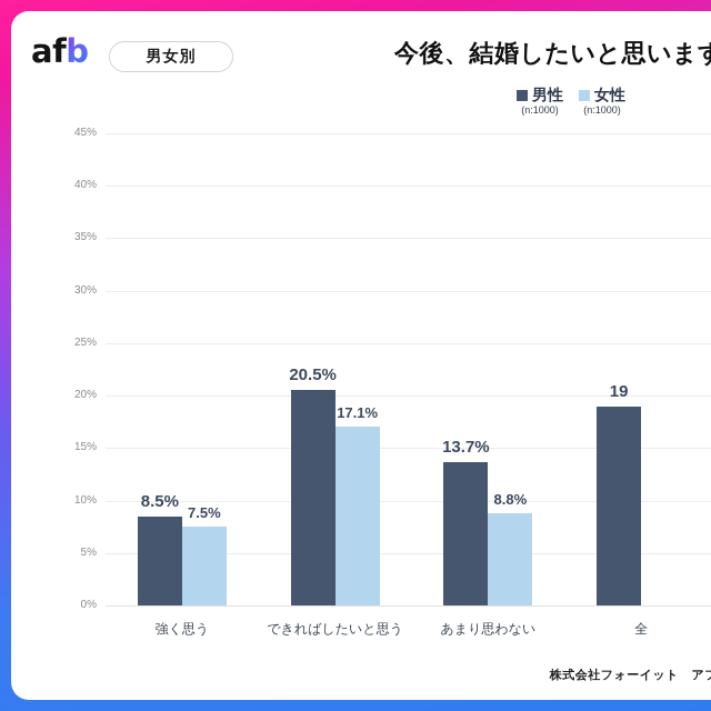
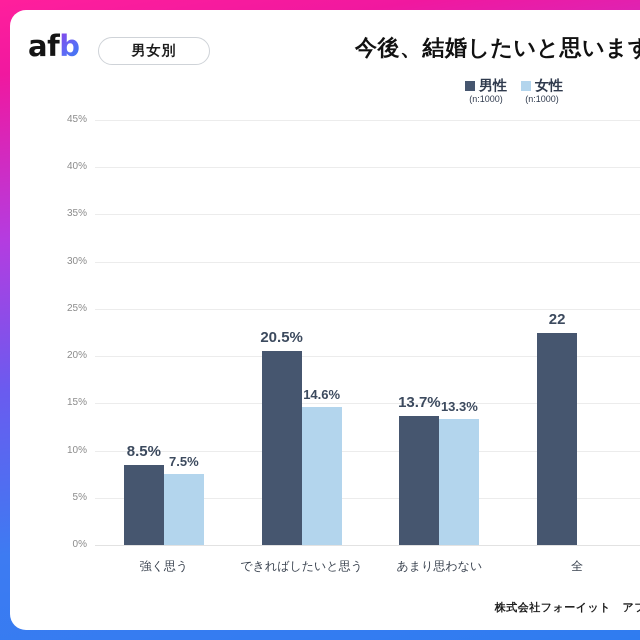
女性/できればしたいと思う: 17.1% -> 14.6%
女性/あまり思わない: 8.8% -> 13.3%
男性/全: 19 -> 22
